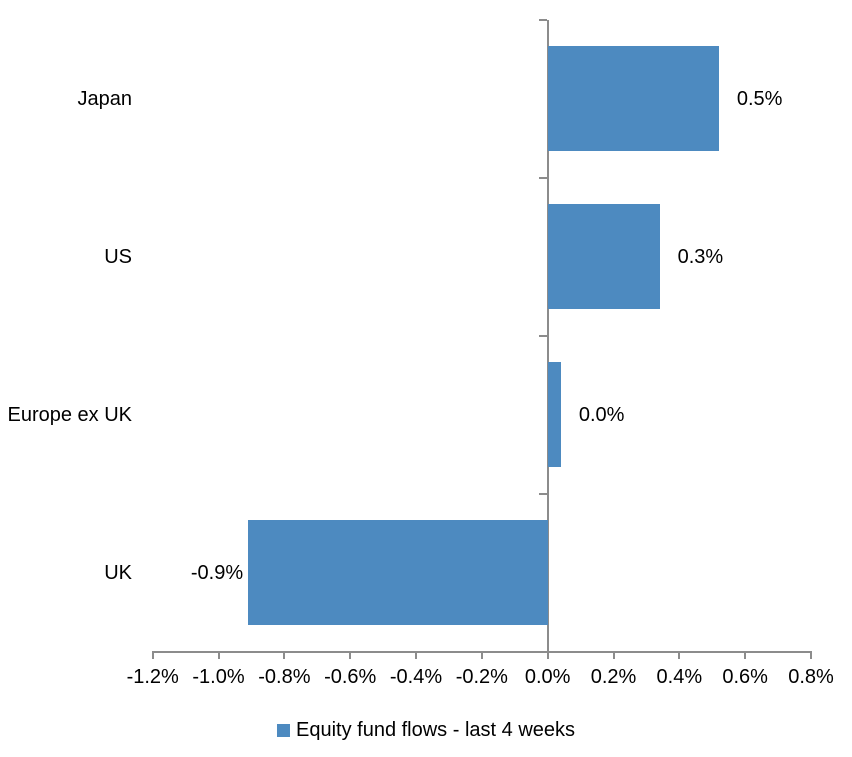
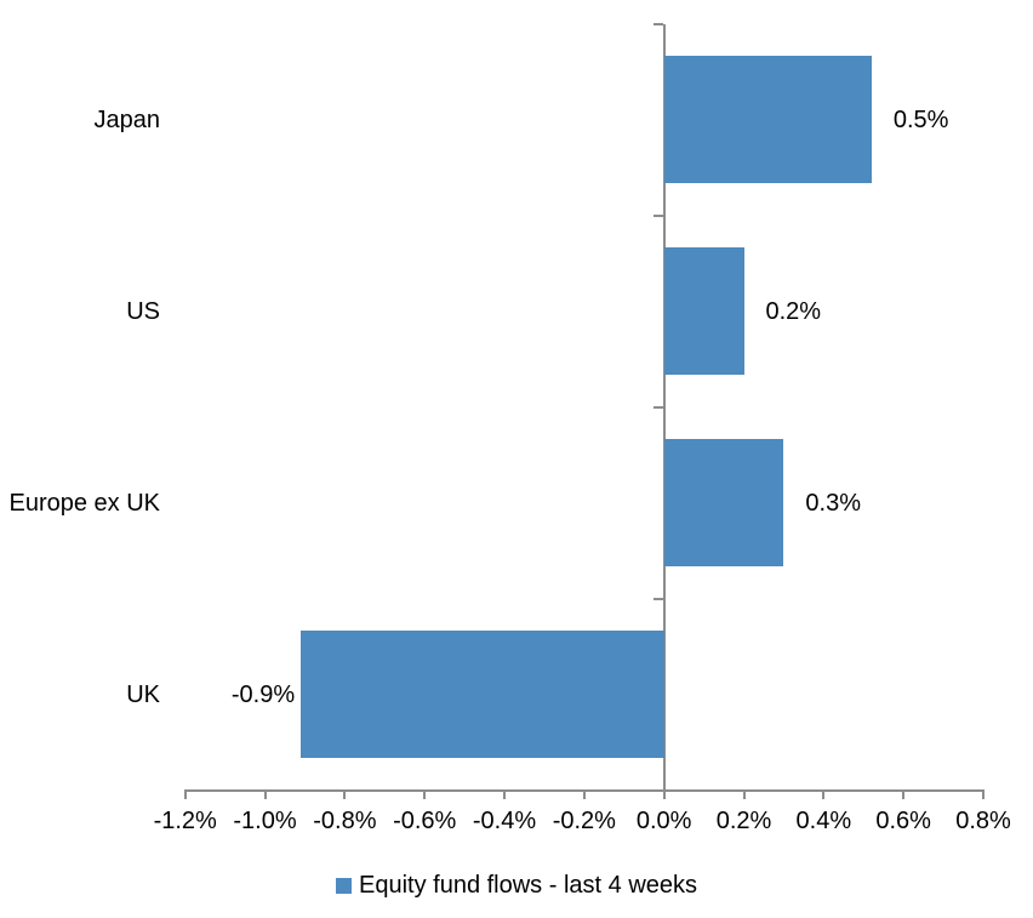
US: 0.3% -> 0.2%
Europe ex UK: 0.0% -> 0.3%
